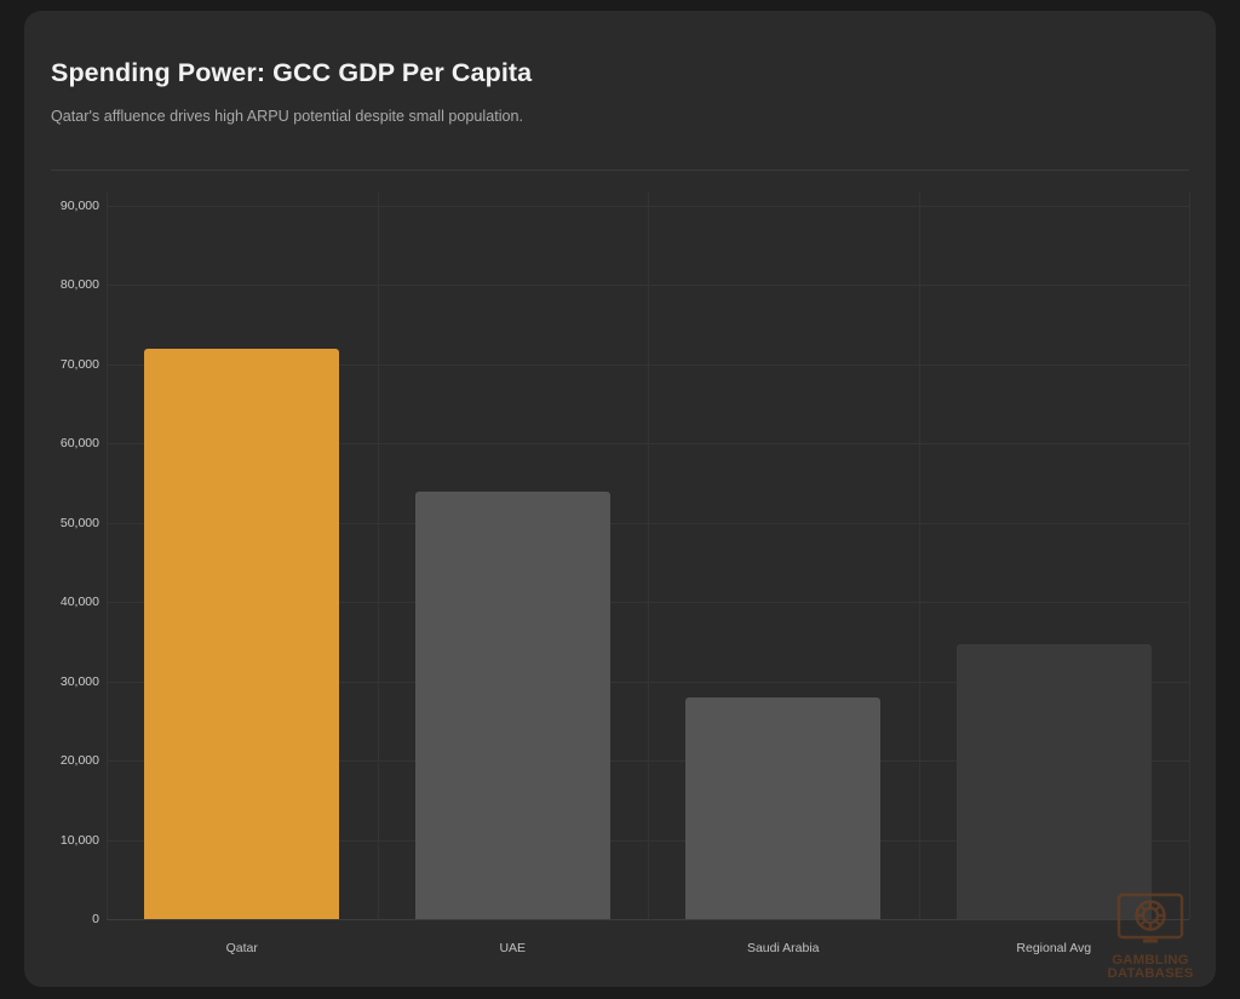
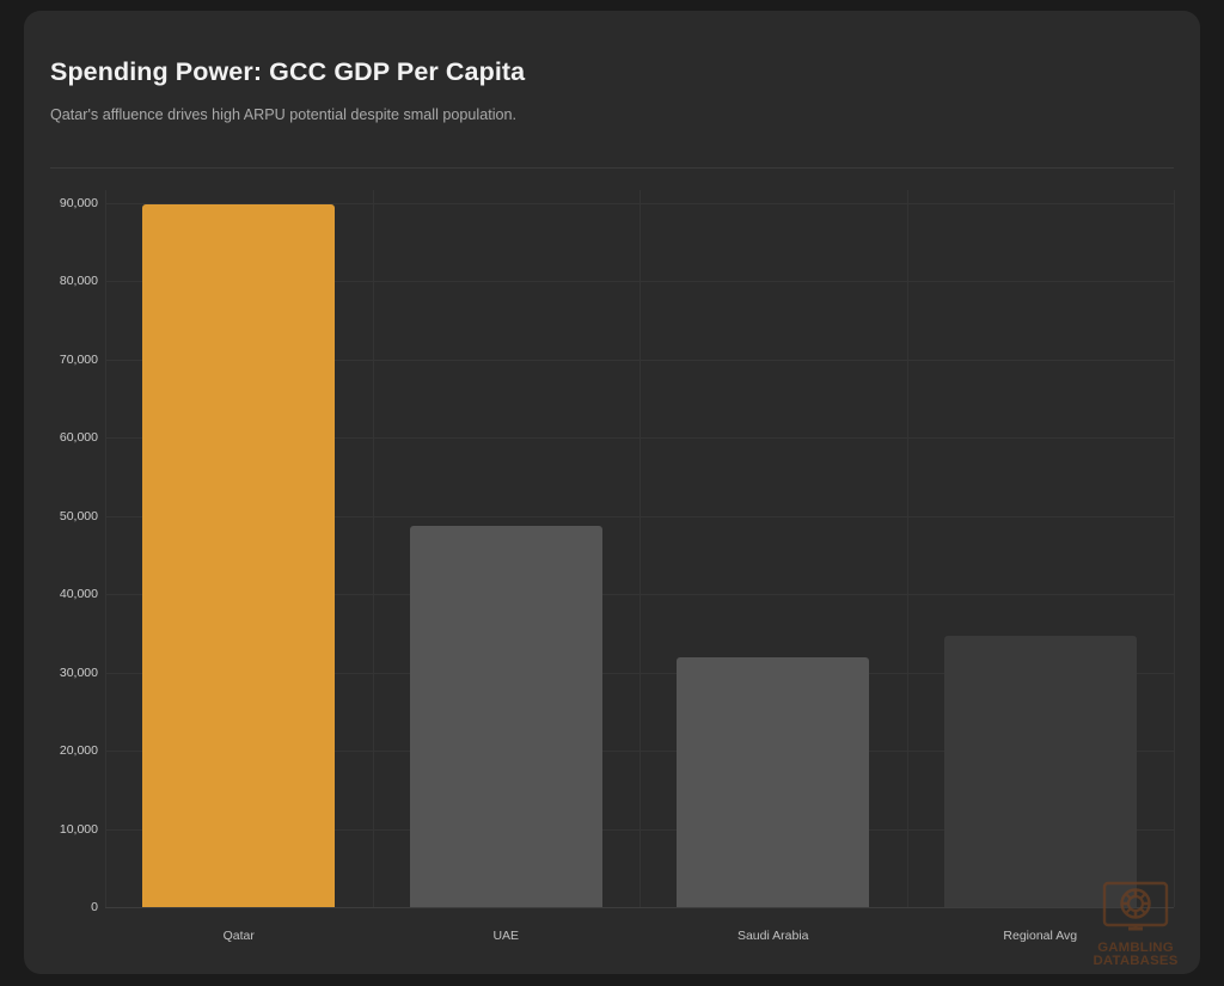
Qatar: 72000 -> 90000
UAE: 54000 -> 49000
Saudi Arabia: 28000 -> 32000
